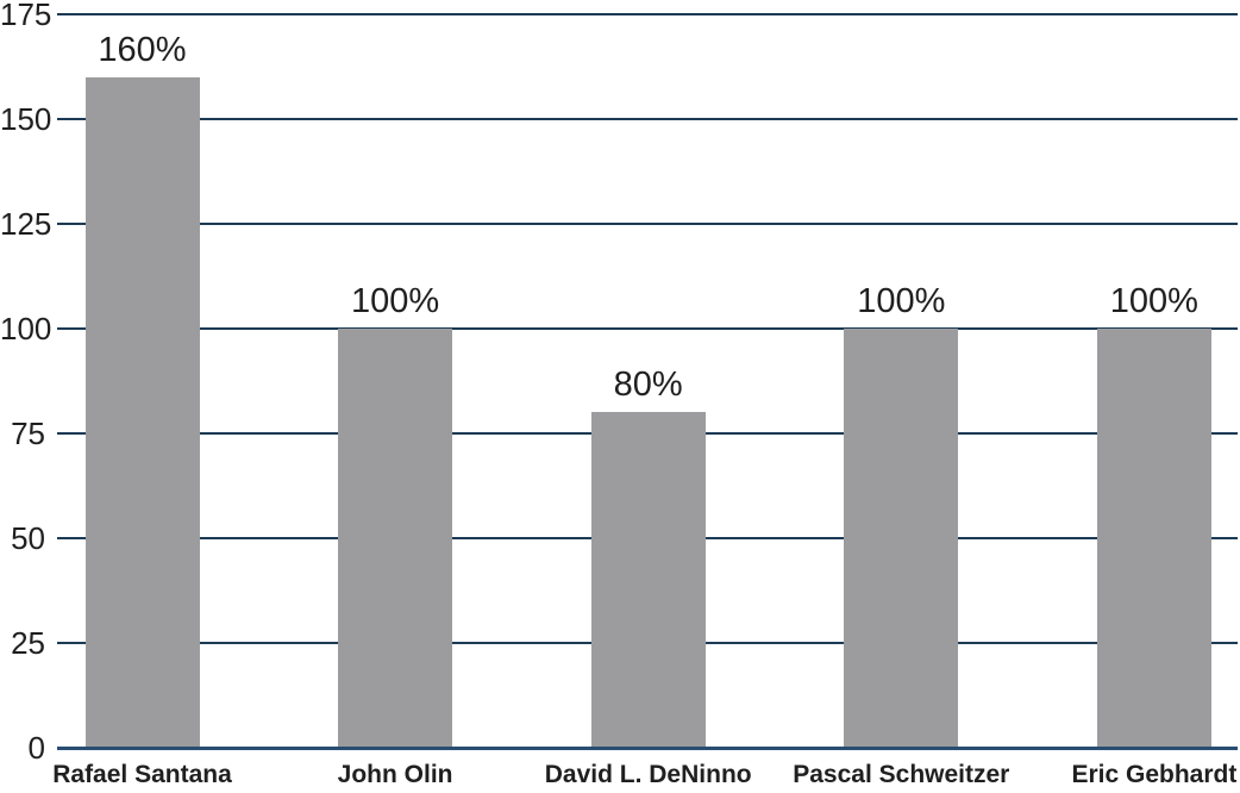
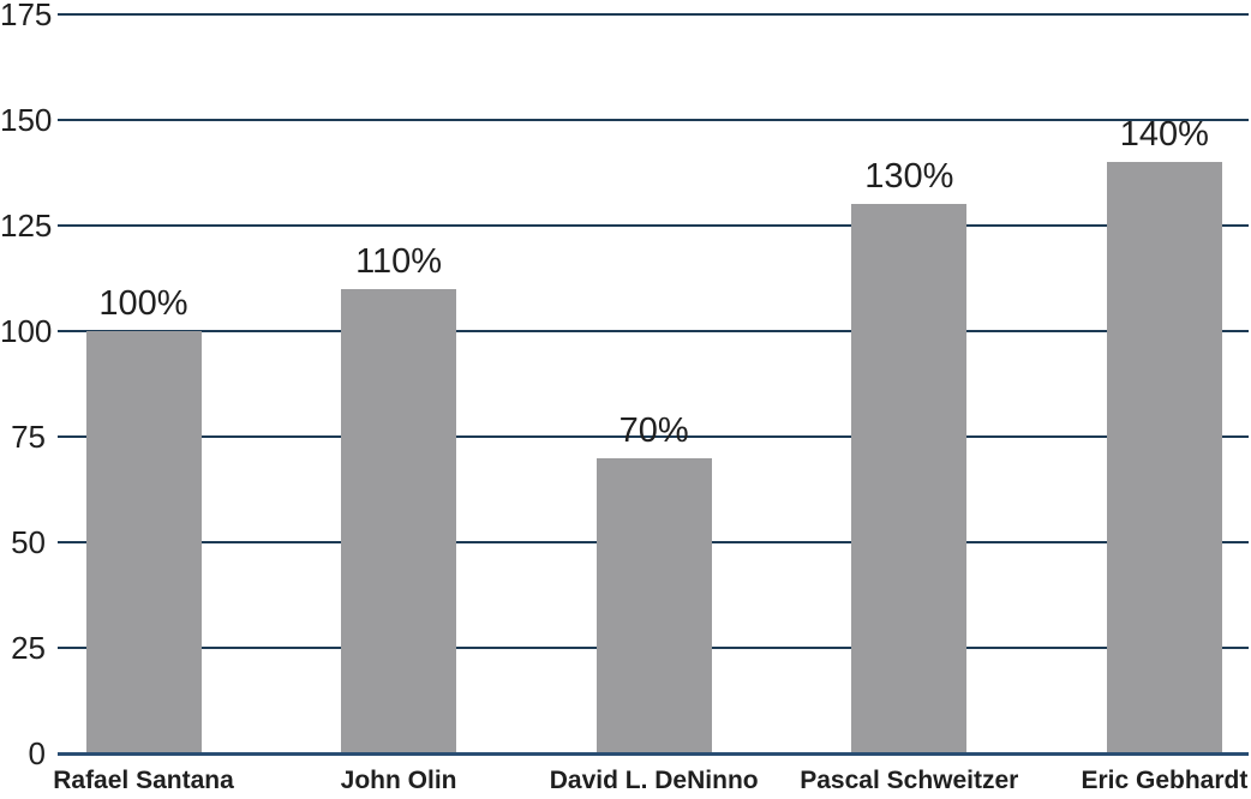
Rafael Santana: 160% -> 100%
John Olin: 100% -> 110%
David L. DeNinno: 80% -> 70%
Pascal Schweitzer: 100% -> 130%
Eric Gebhardt: 100% -> 140%
